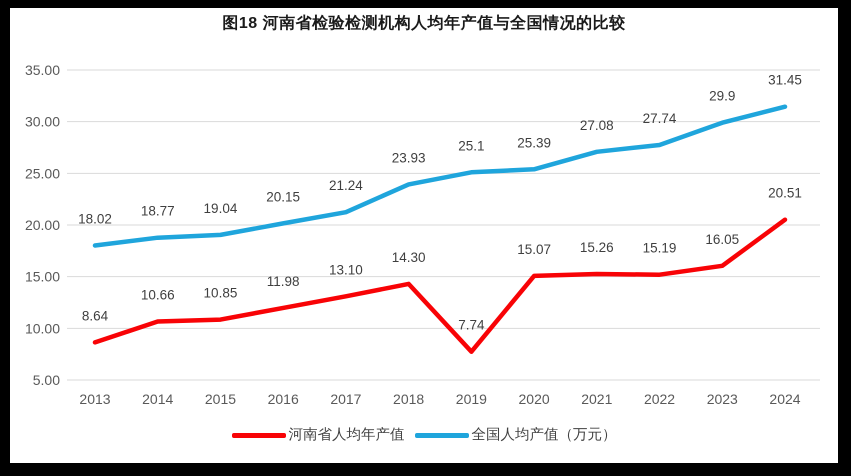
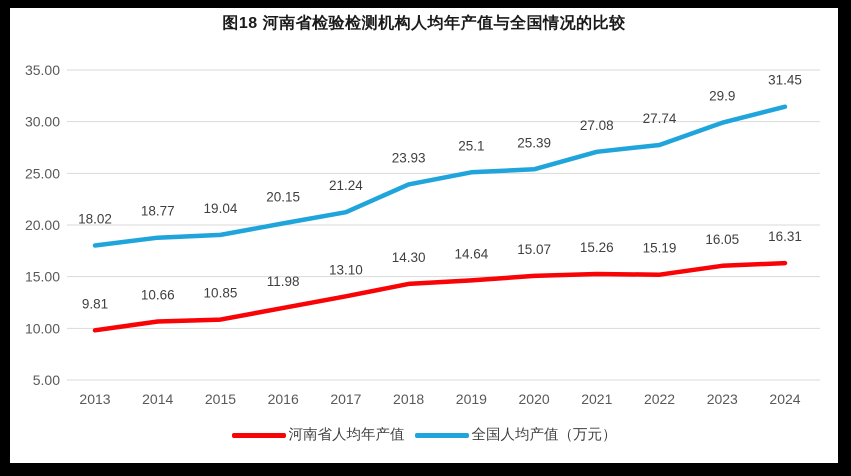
河南省人均年产值/2013: 8.64 -> 9.81
河南省人均年产值/2019: 7.74 -> 14.64
河南省人均年产值/2024: 20.51 -> 16.31
